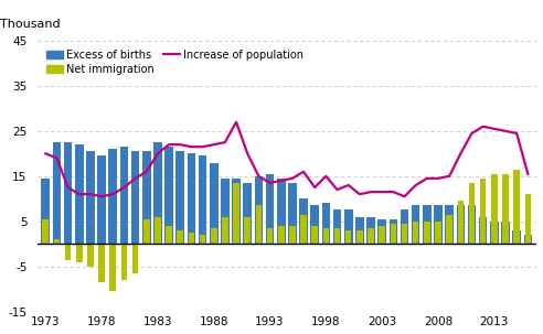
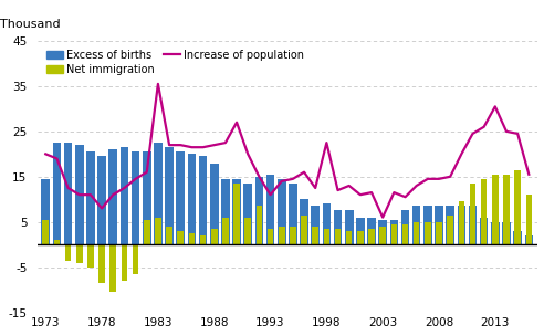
Increase of population/1978: 10.5 -> 8.0
Increase of population/1983: 20.0 -> 35.5
Increase of population/1993: 13.5 -> 11.0
Increase of population/1998: 15.0 -> 22.5
Increase of population/2003: 11.5 -> 6.0
Increase of population/2013: 25.5 -> 30.5
